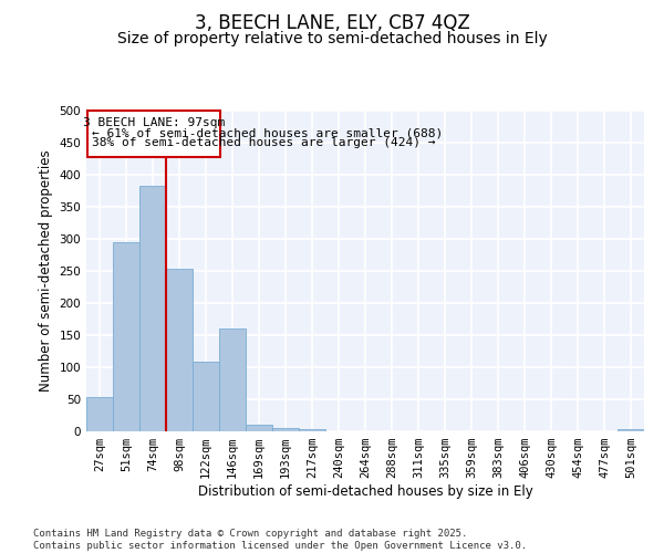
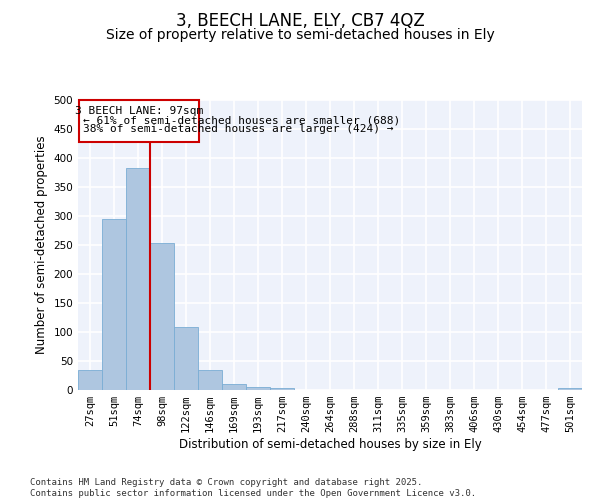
27sqm: 54 -> 35
146sqm: 160 -> 35
